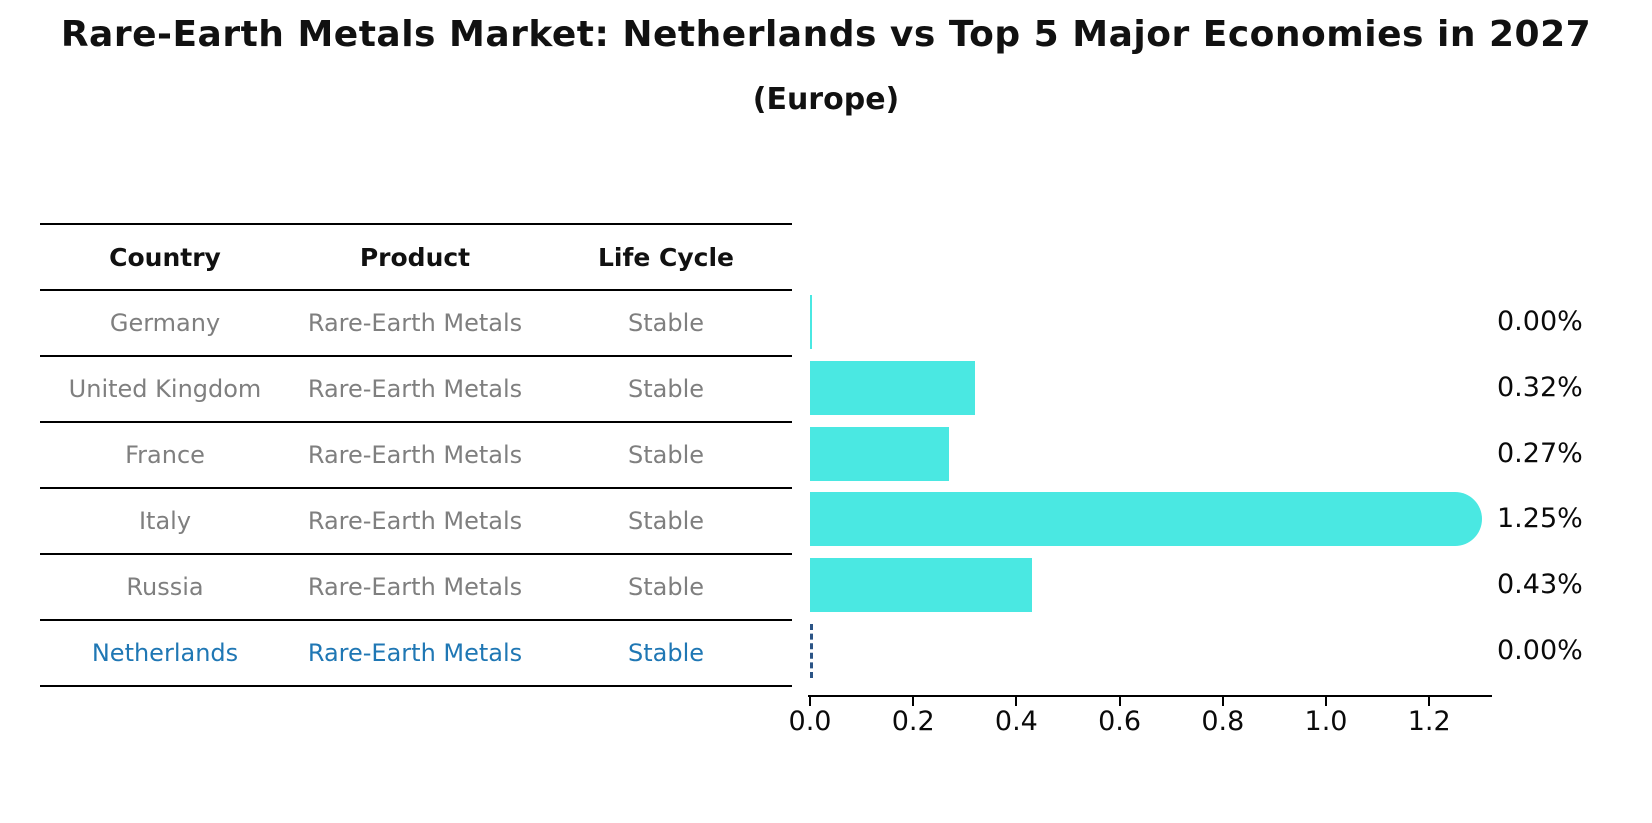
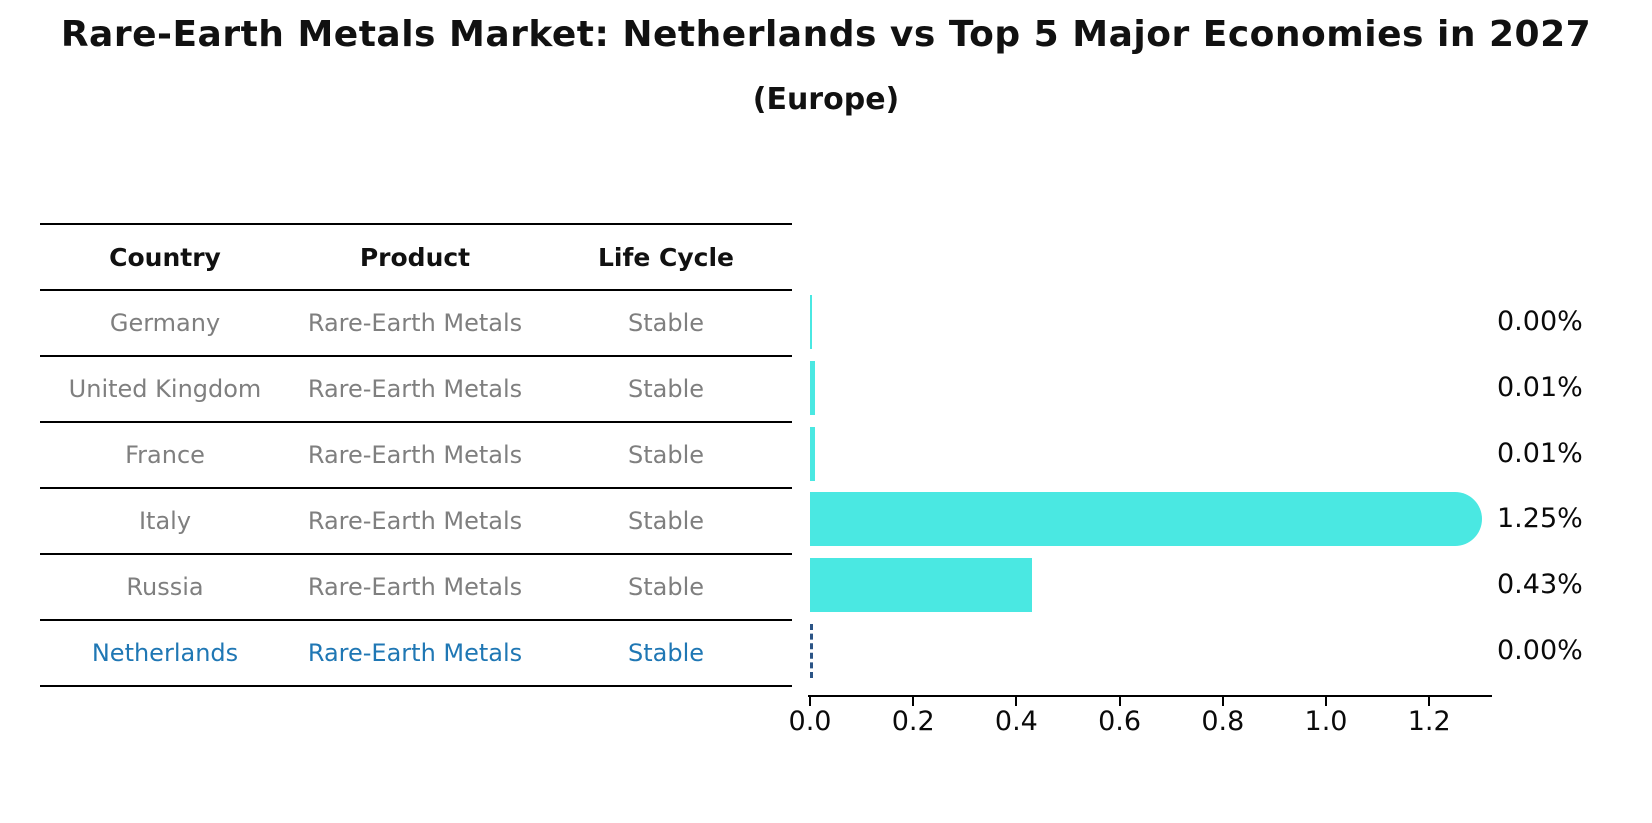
United Kingdom: 0.32% -> 0.01%
France: 0.27% -> 0.01%
